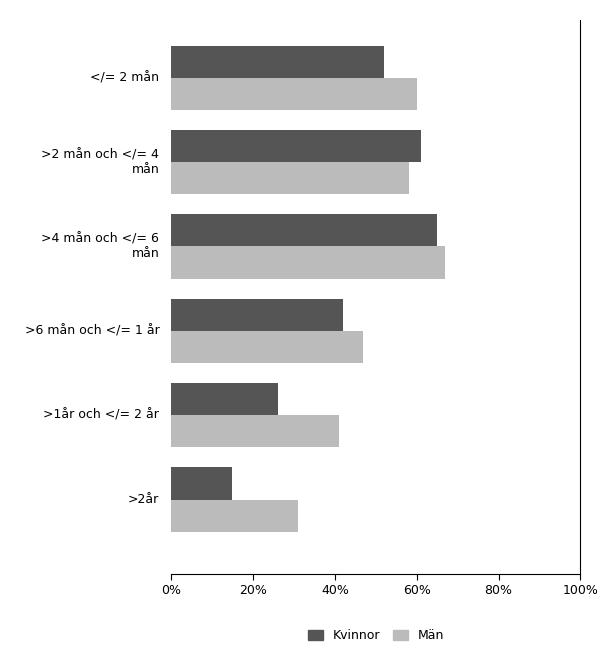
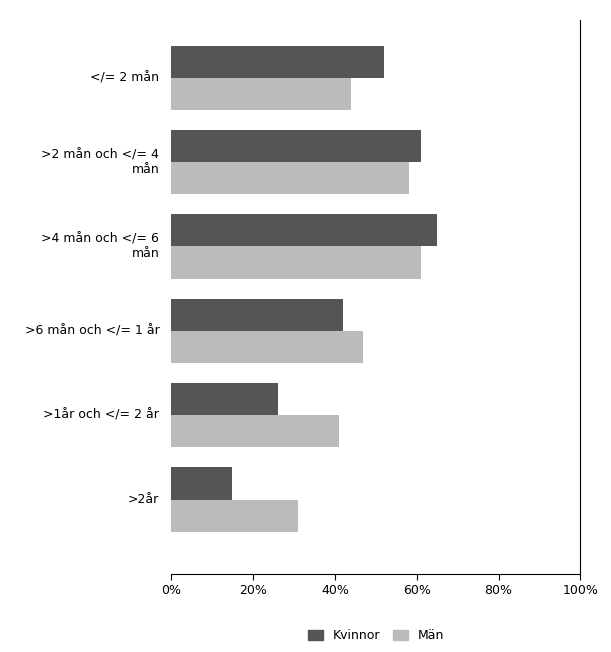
Män/</= 2 mån: 60% -> 44%
Män/>4 mån och </= 6 mån: 67% -> 61%
